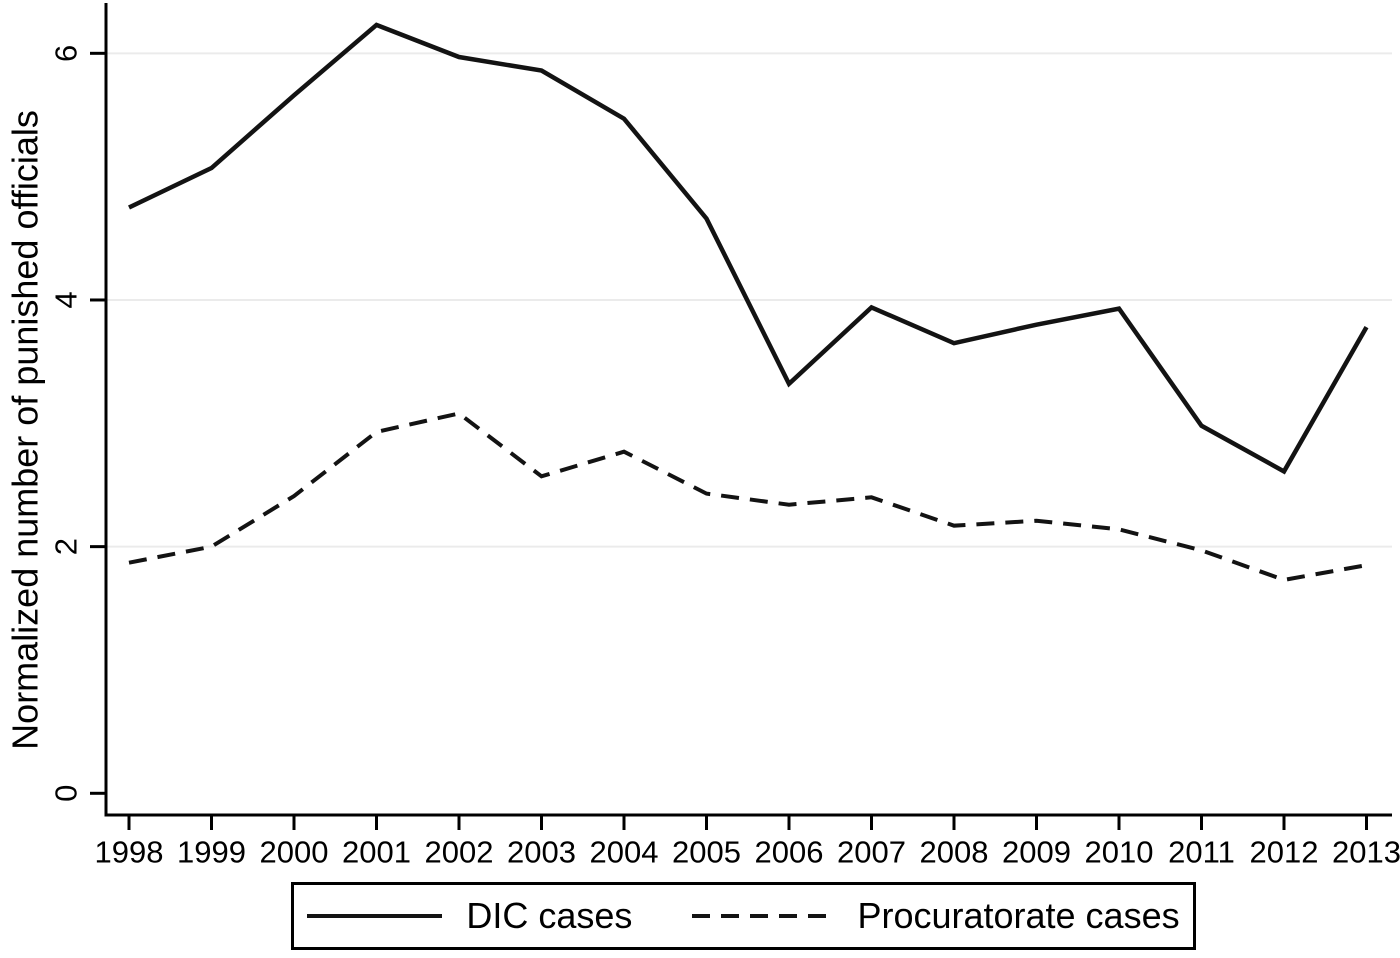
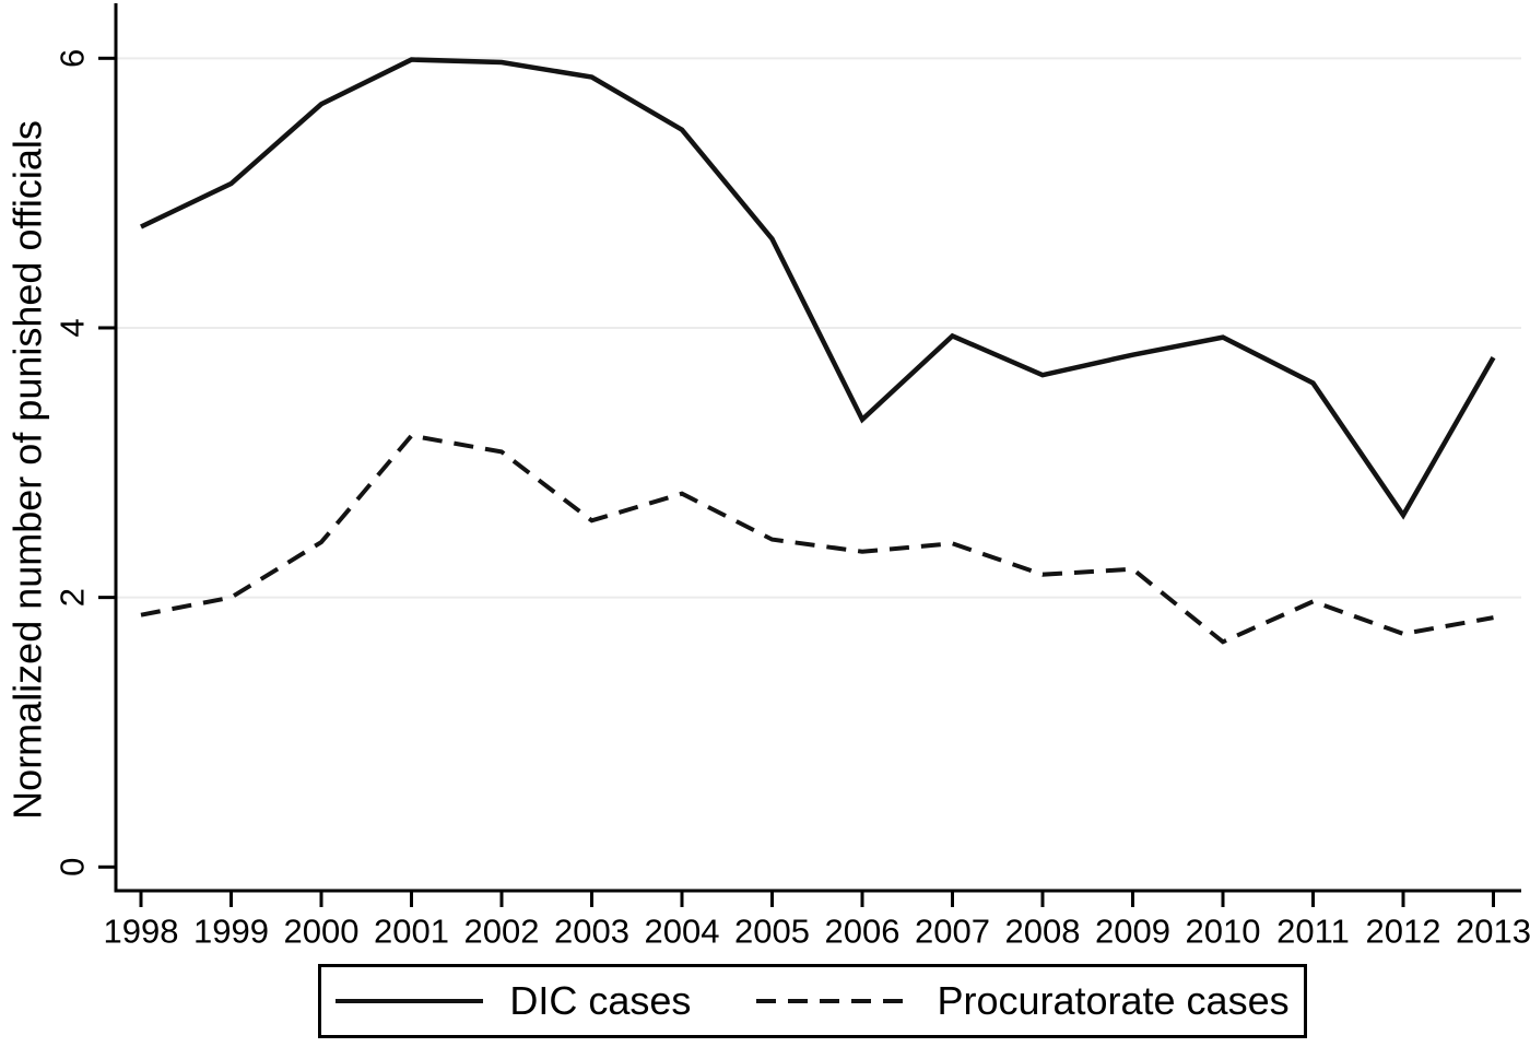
DIC cases/2001: 6.23 -> 5.99
Procuratorate cases/2001: 2.93 -> 3.20
Procuratorate cases/2010: 2.14 -> 1.67
DIC cases/2011: 2.98 -> 3.59
